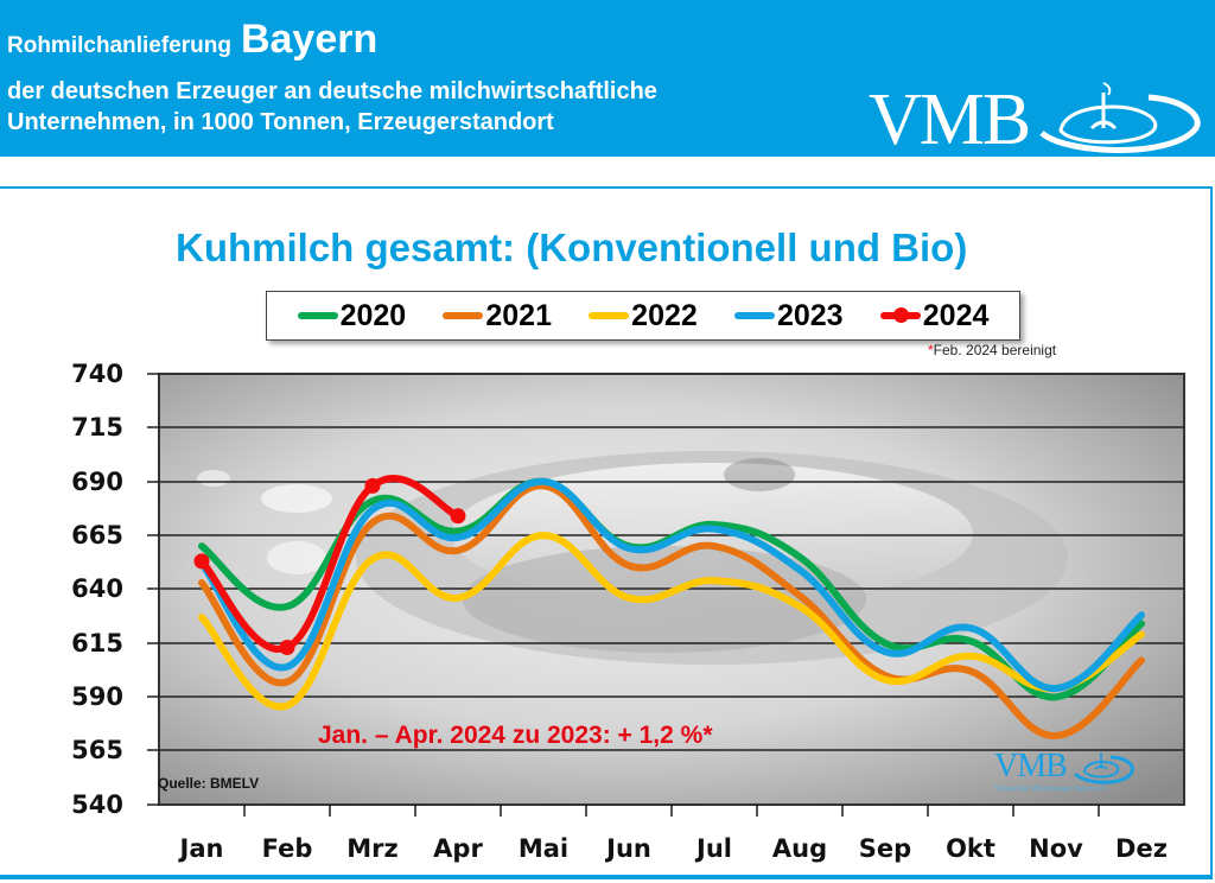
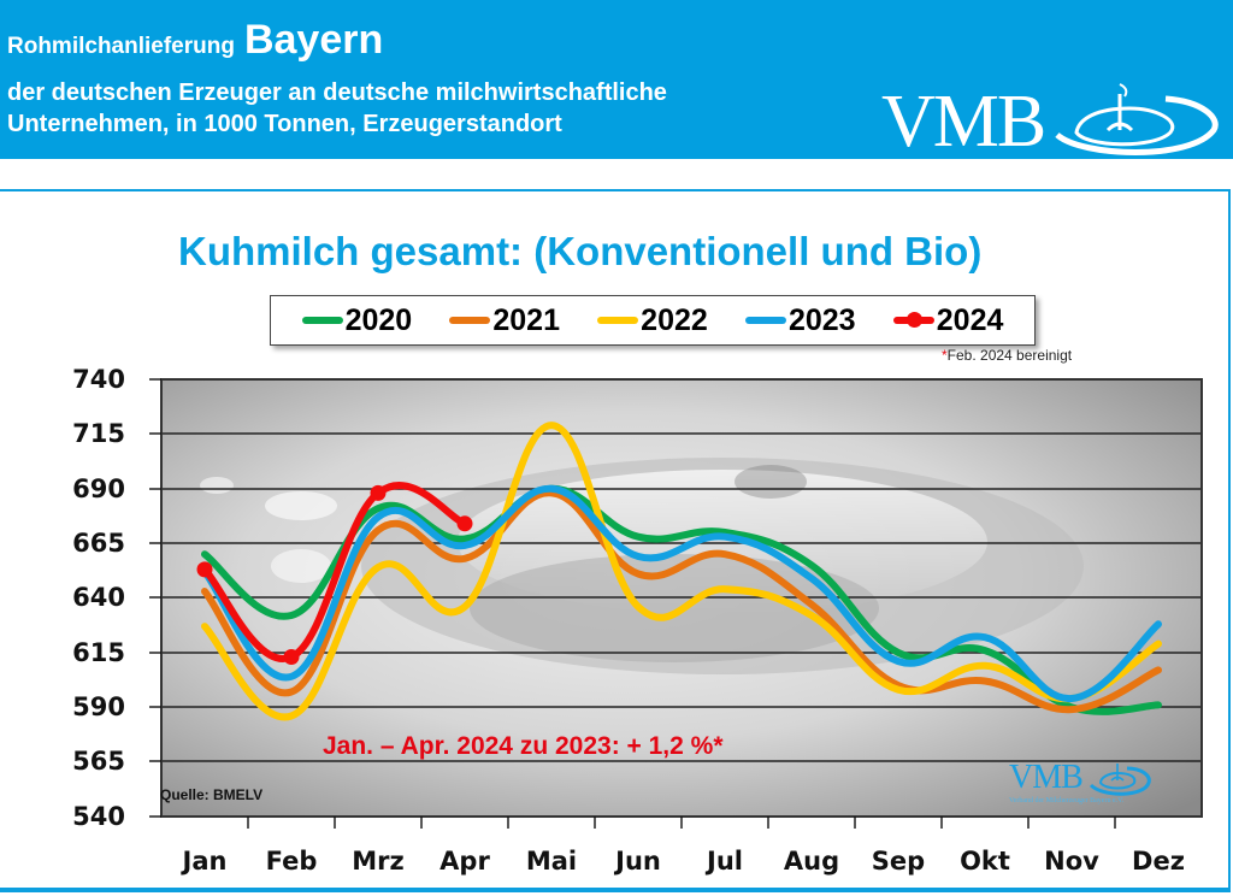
2022/Mai: 665 -> 719
2020/Jun: 660 -> 668
2021/Nov: 572 -> 589
2020/Dez: 624 -> 591
